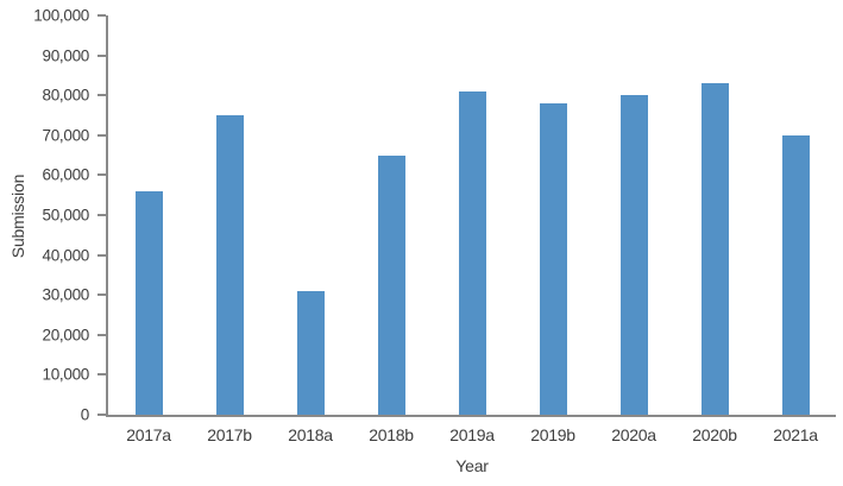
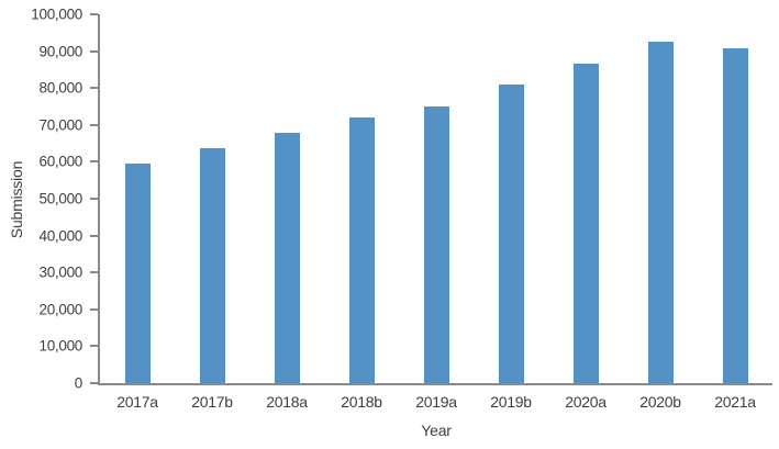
2017a: 56000 -> 60000
2017b: 75000 -> 64000
2018a: 31000 -> 68000
2018b: 65000 -> 72000
2019a: 81000 -> 75000
2019b: 78000 -> 81000
2020a: 80000 -> 86000
2020b: 83000 -> 92000
2021a: 70000 -> 91000
